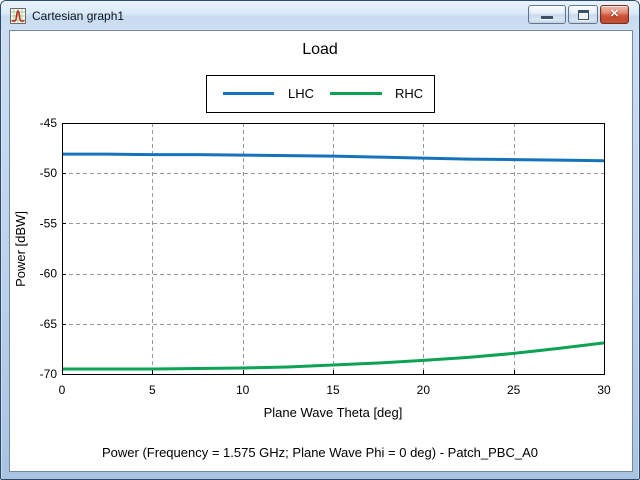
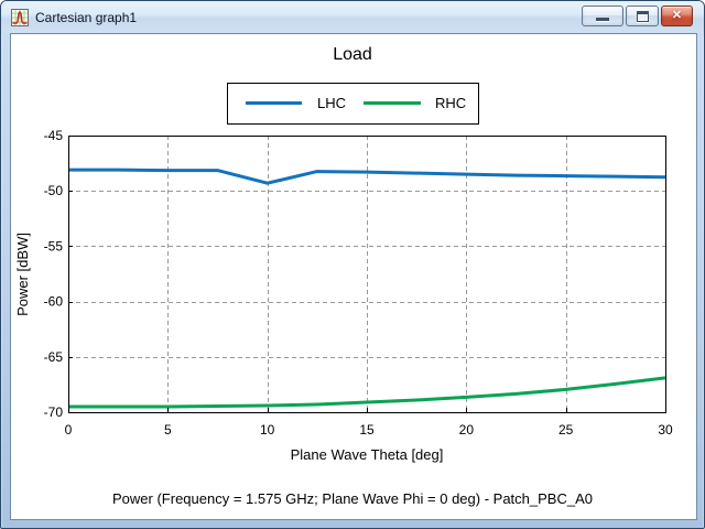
LHC/10: -48.2 -> -49.3
